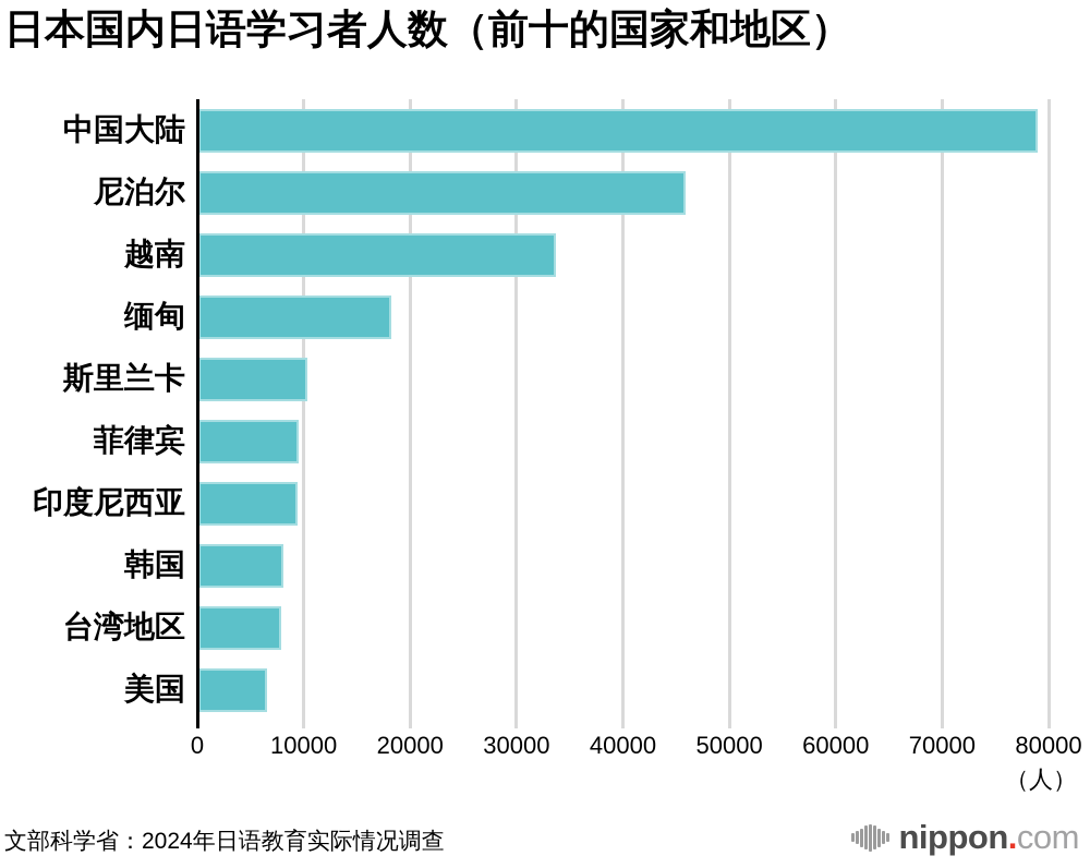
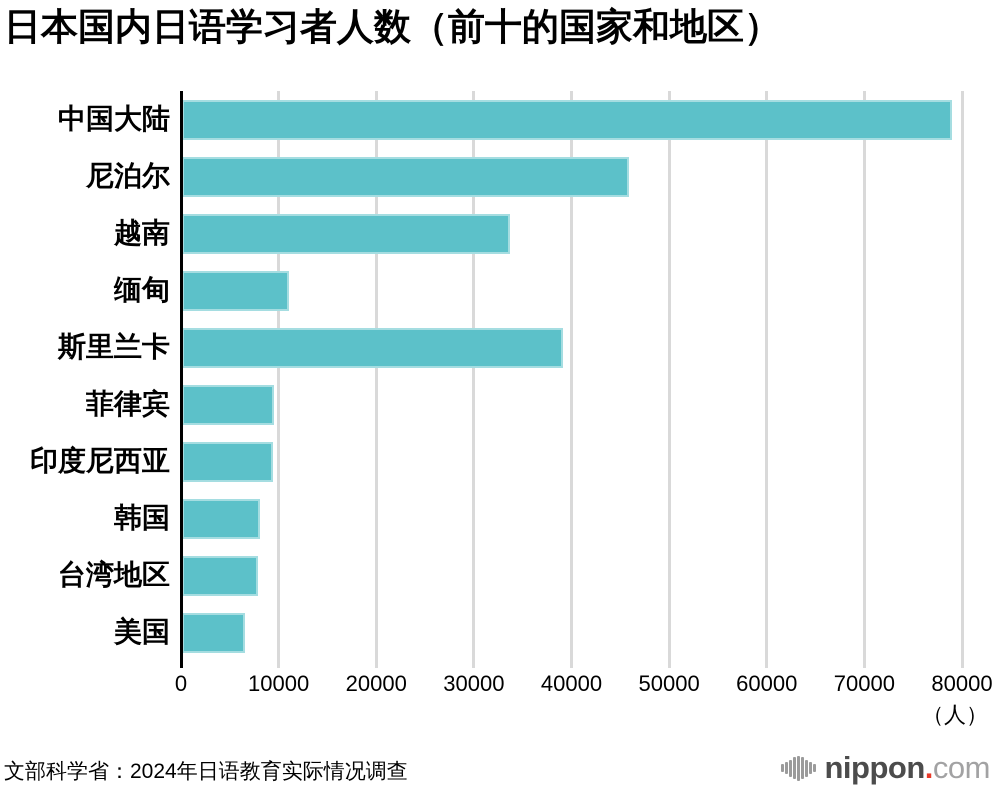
缅甸: 18000 -> 11000
斯里兰卡: 10000 -> 39000
